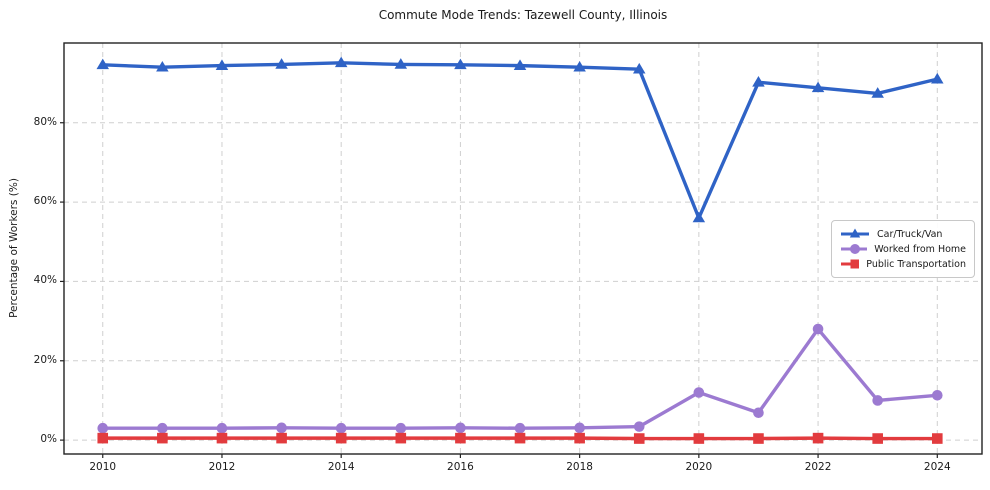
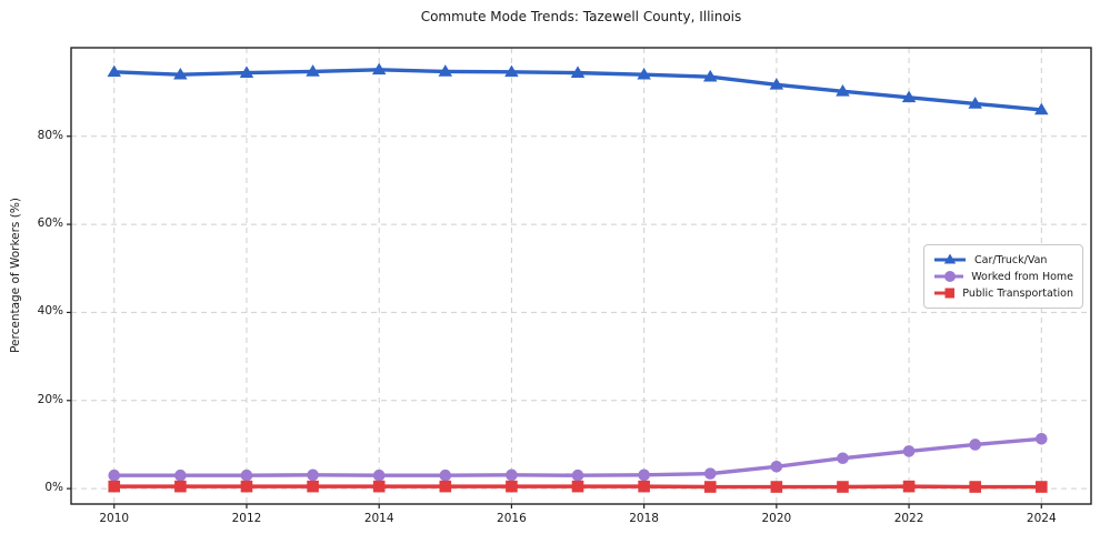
Car/Truck/Van/2020: 56% -> 92%
Worked from Home/2020: 12% -> 5%
Worked from Home/2022: 28% -> 8%
Car/Truck/Van/2024: 91% -> 86%
